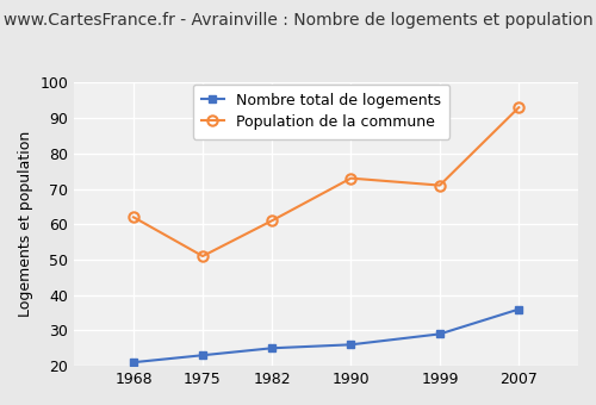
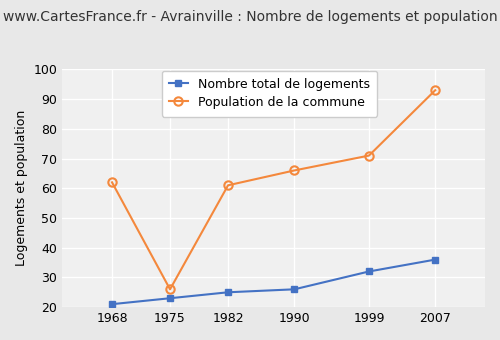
Population de la commune/1975: 51 -> 26
Population de la commune/1990: 73 -> 66
Nombre total de logements/1999: 29 -> 32
